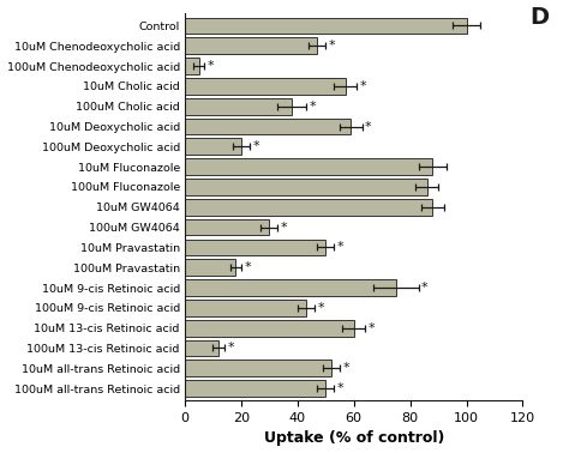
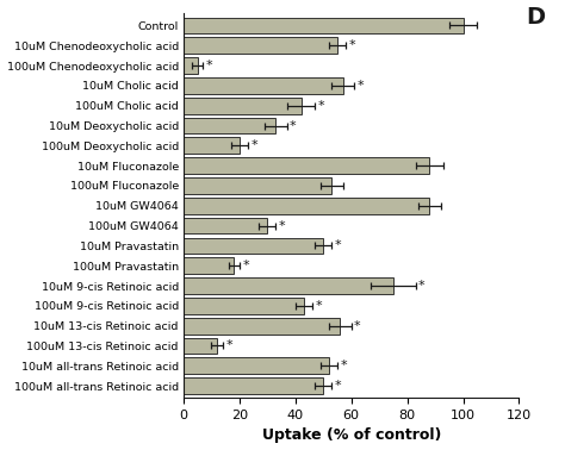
10uM Chenodeoxycholic acid: 47 -> 55
100uM Cholic acid: 38 -> 42
10uM Deoxycholic acid: 59 -> 33
100uM Fluconazole: 86 -> 53
10uM 13-cis Retinoic acid: 60 -> 56
